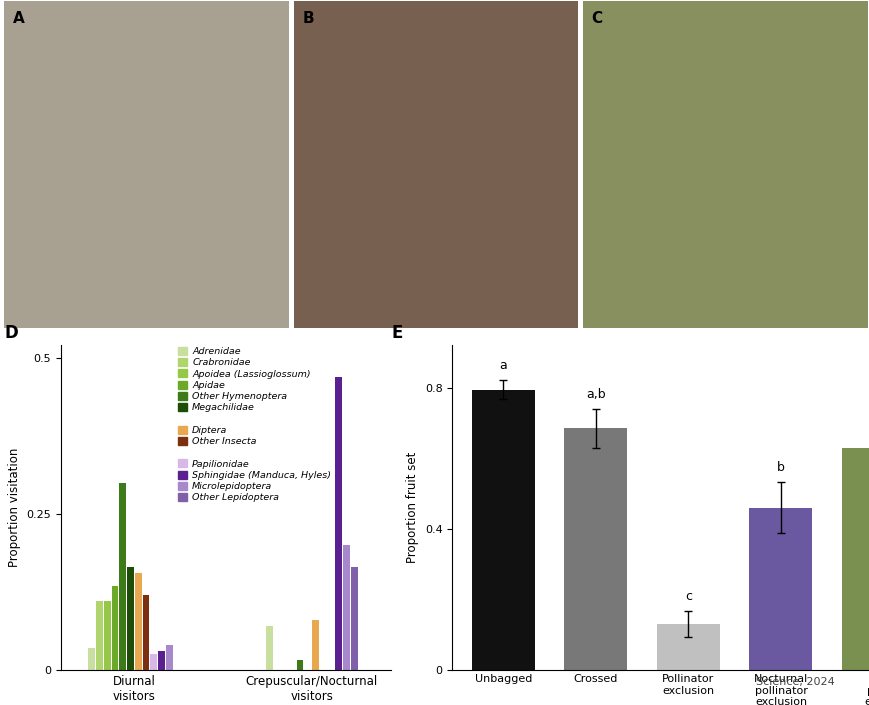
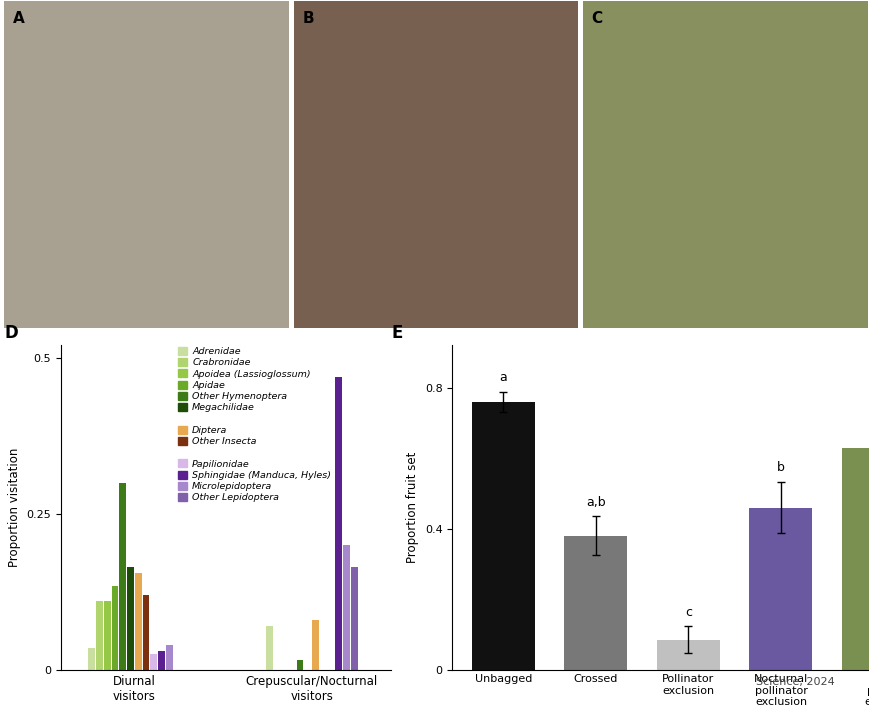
Unbagged: 0.795 -> 0.760
Crossed: 0.685 -> 0.380
Pollinator exclusion: 0.130 -> 0.085
